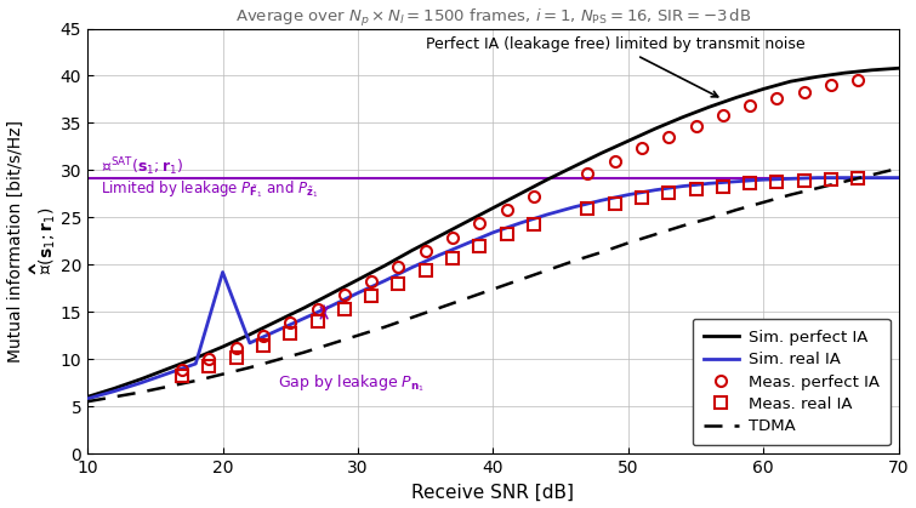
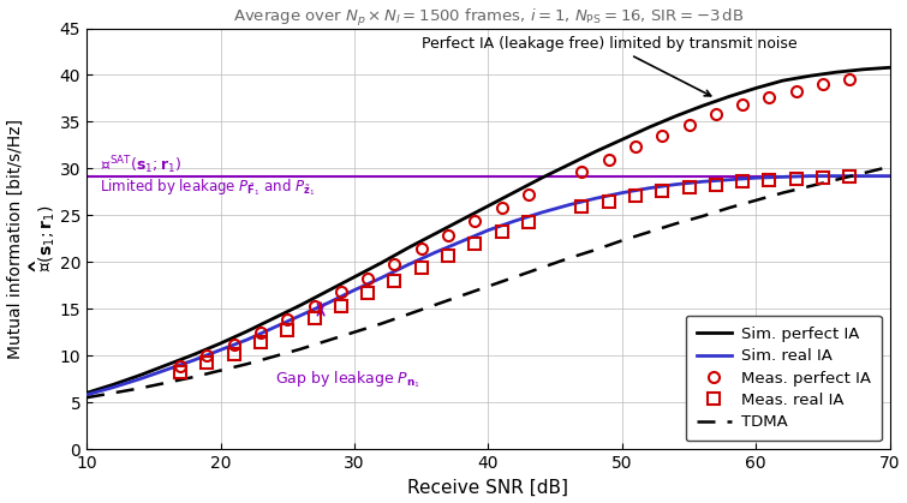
Sim. real IA/20: 19.2 -> 10.6
